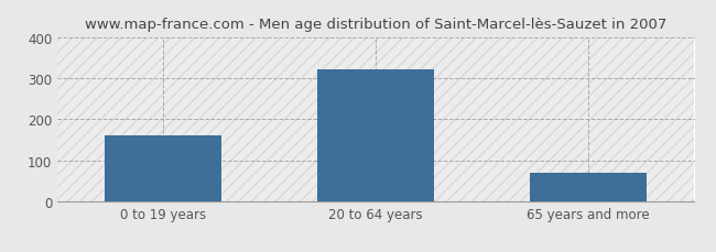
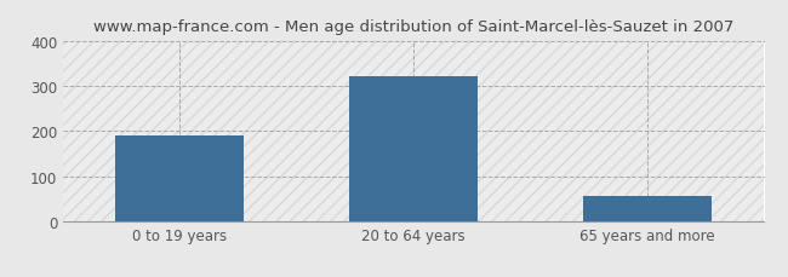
0 to 19 years: 160 -> 190
65 years and more: 70 -> 55
